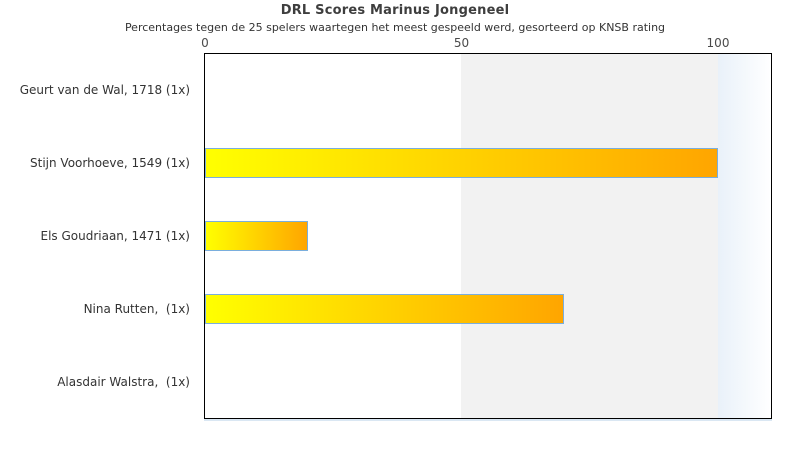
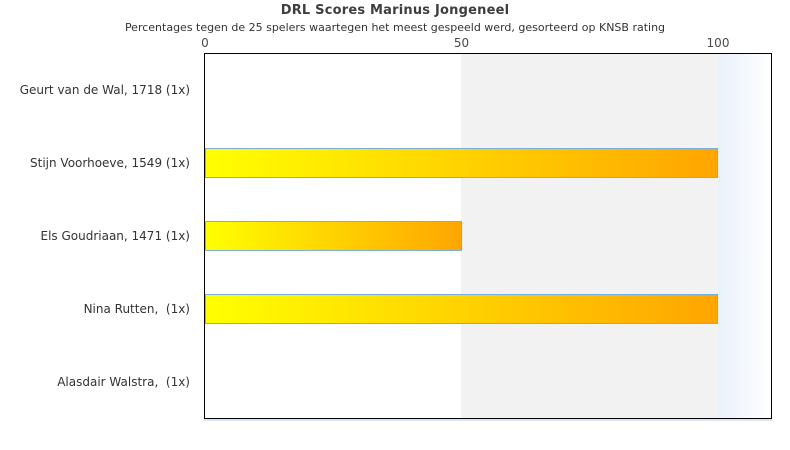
Els Goudriaan, 1471 (1x): 20 -> 50
Nina Rutten, (1x): 70 -> 100
